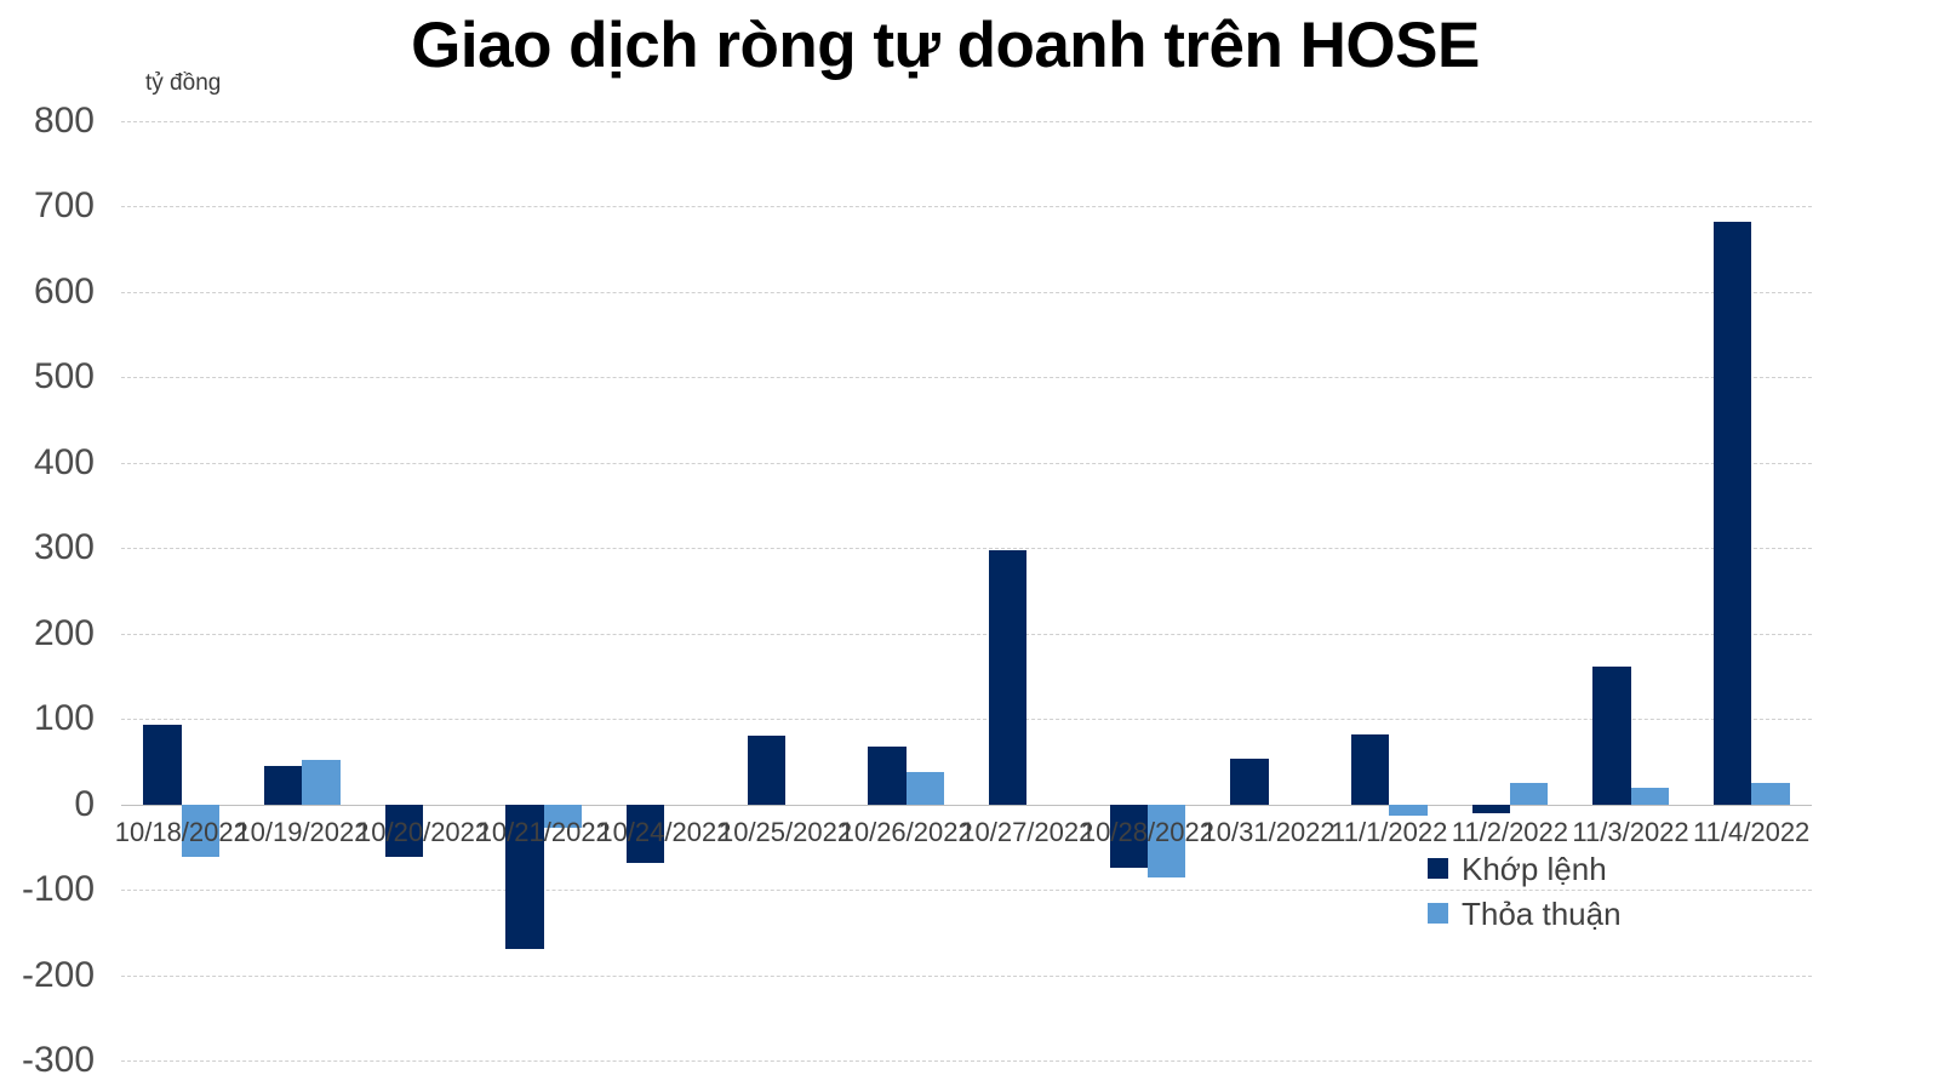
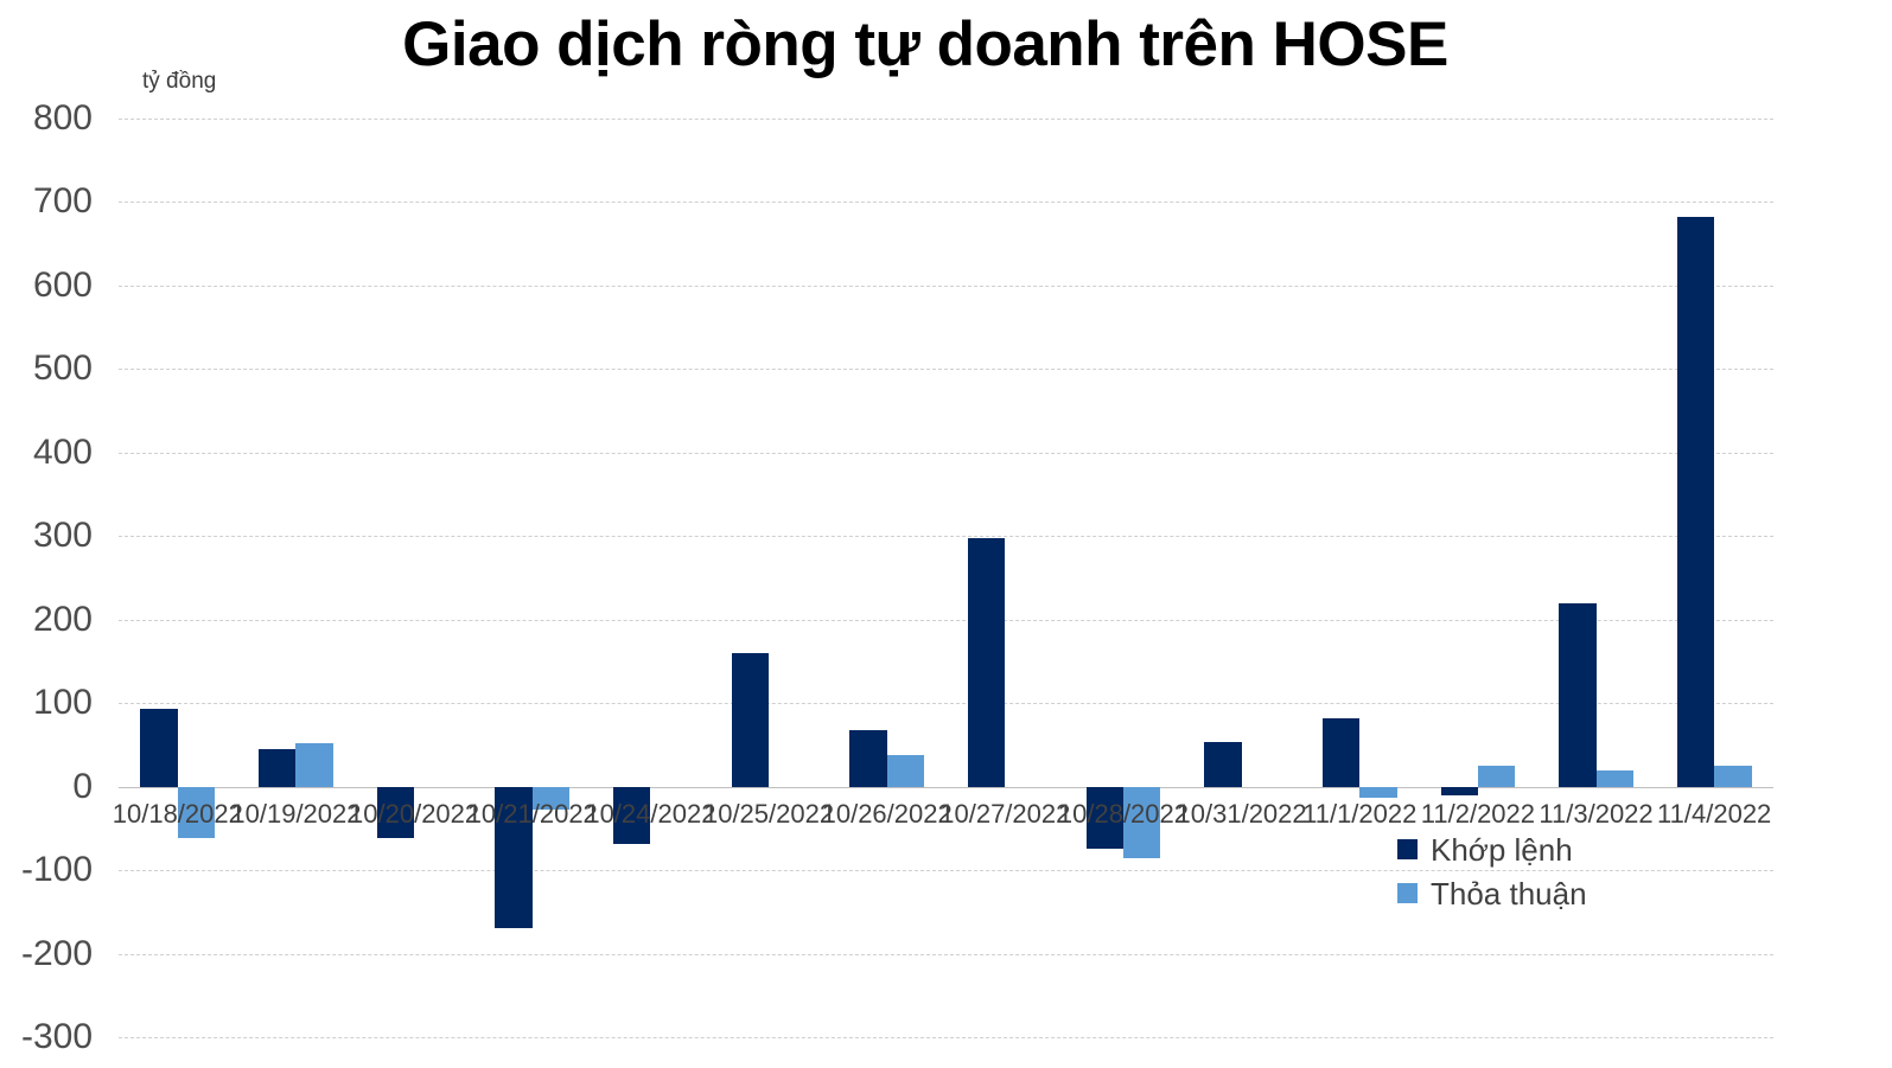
Khớp lệnh/10/25/2022: 80 -> 160
Khớp lệnh/11/3/2022: 160 -> 220
